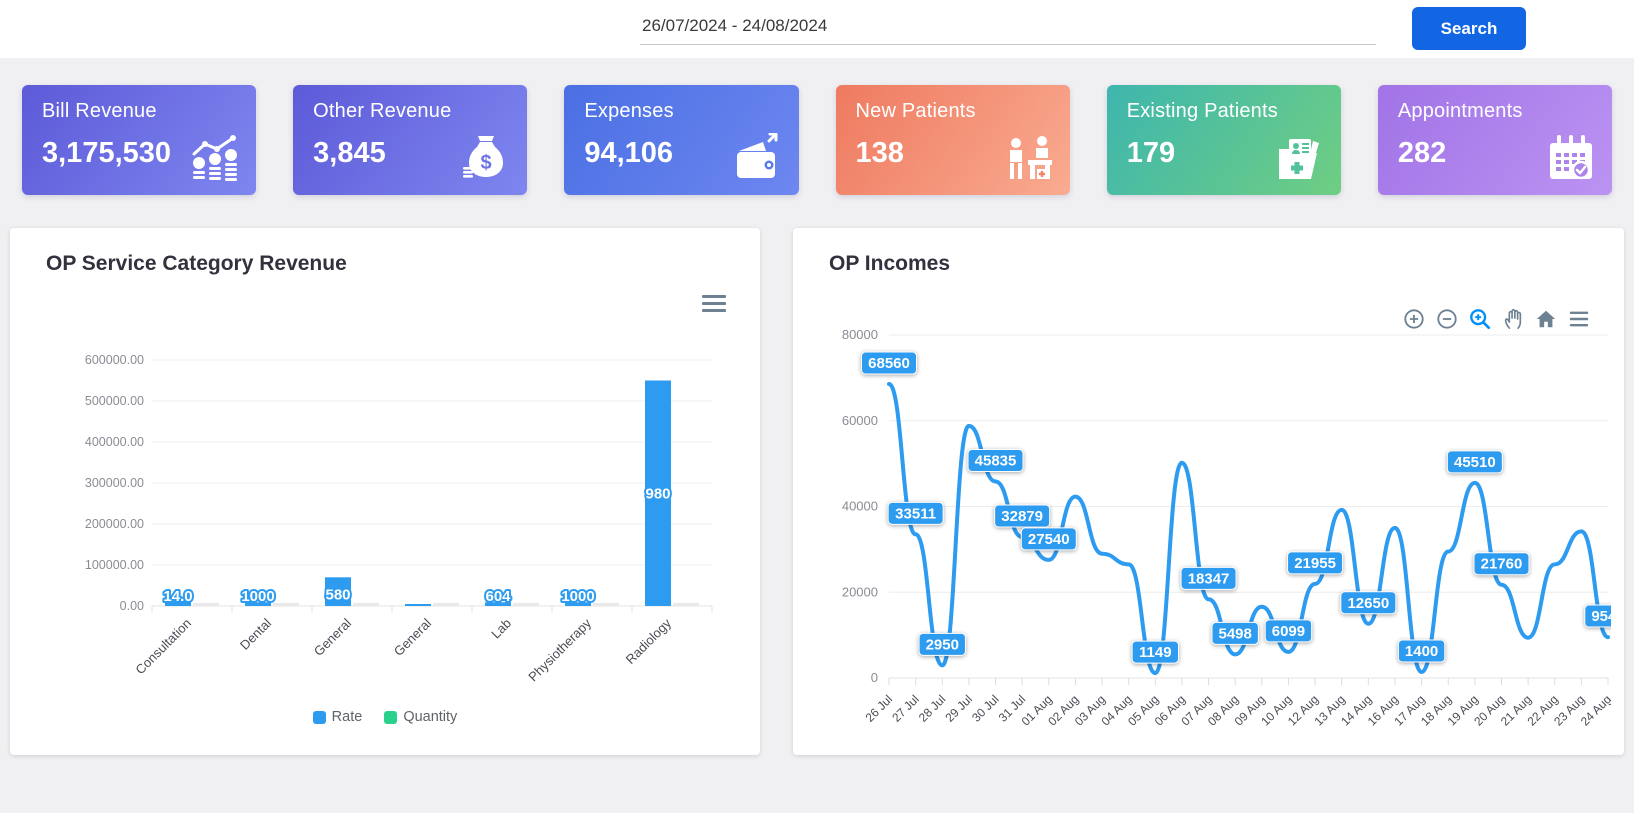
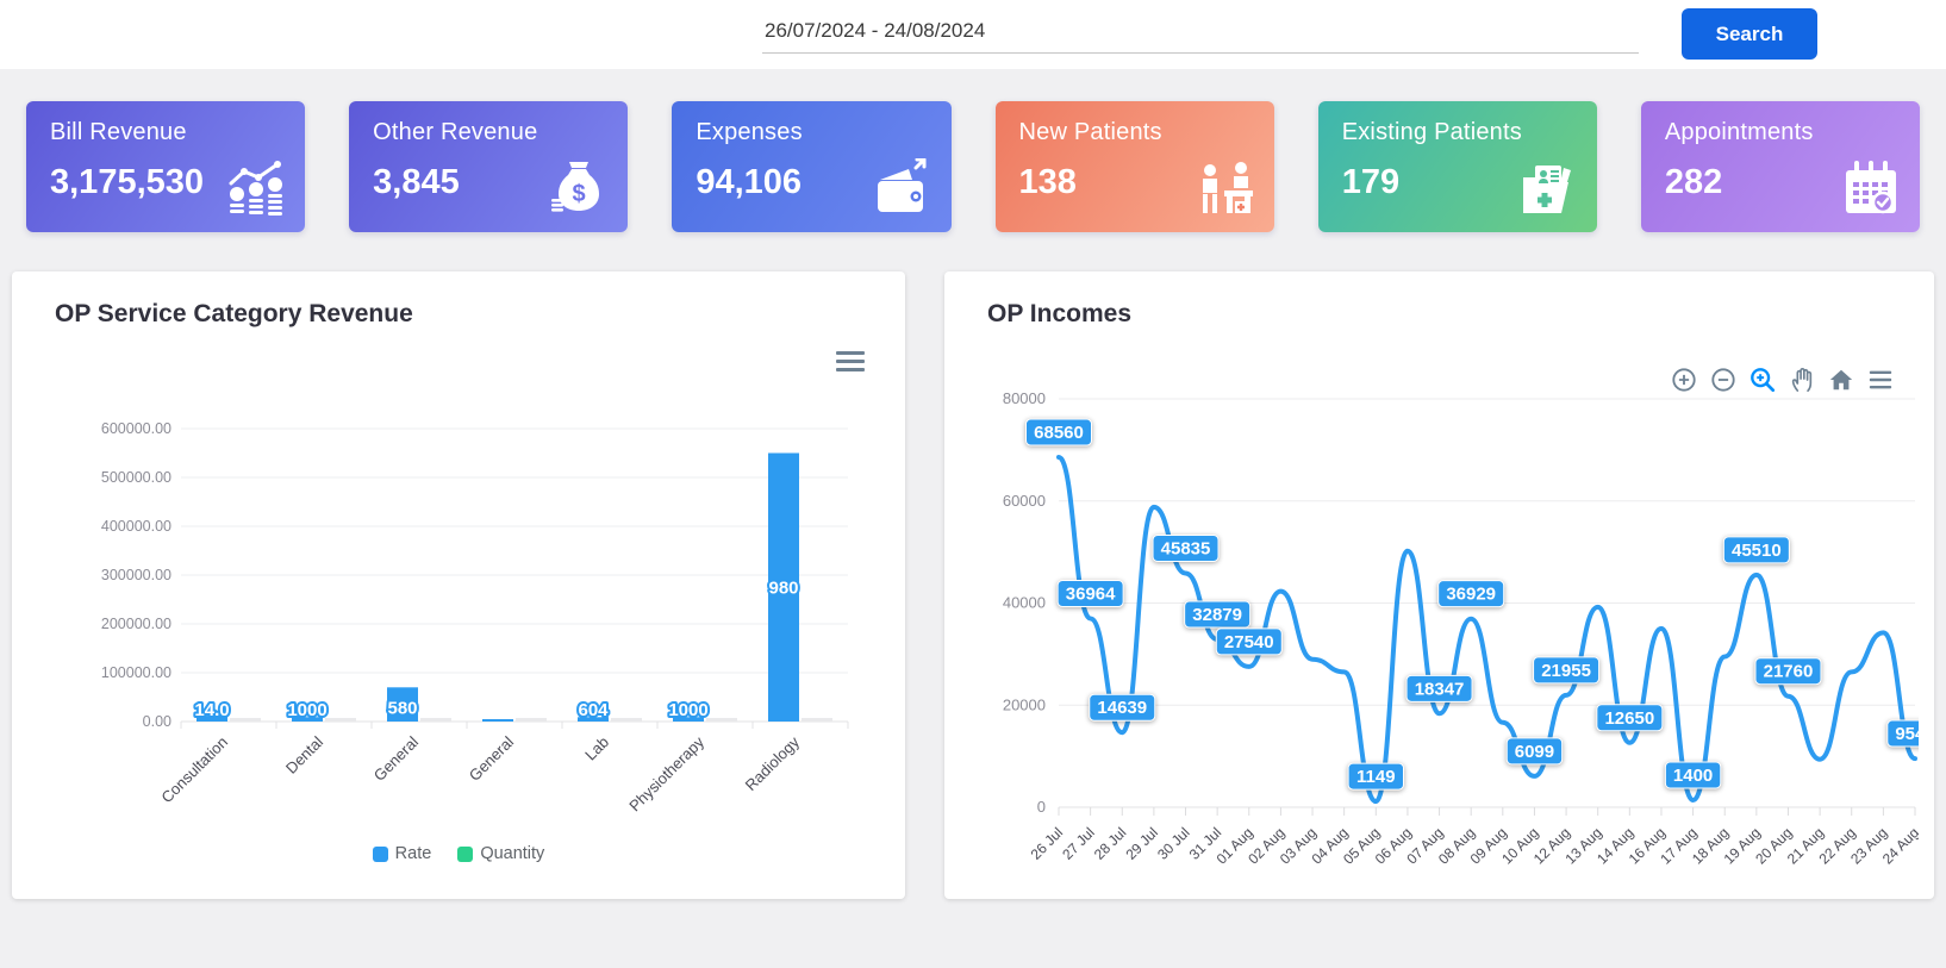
OP Incomes/27 Jul: 33511 -> 36964
OP Incomes/28 Jul: 2950 -> 14639
OP Incomes/08 Aug: 5498 -> 36929
